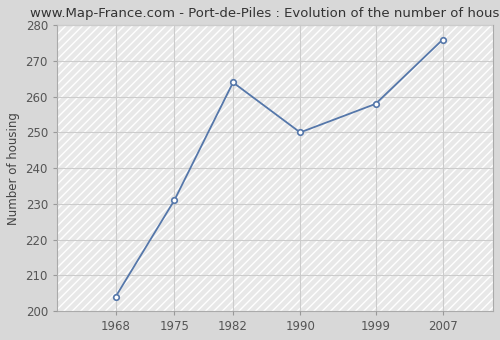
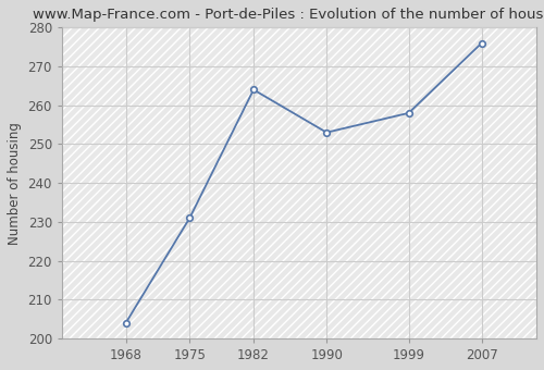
1990: 250 -> 253
